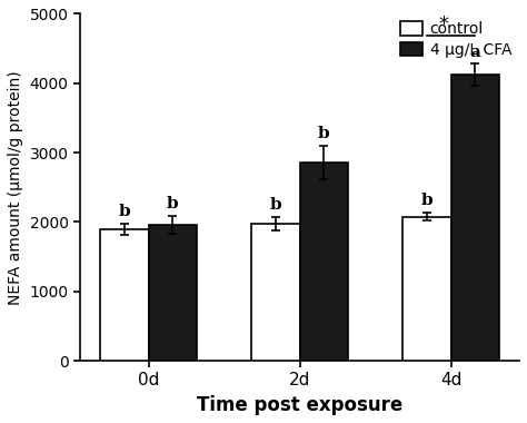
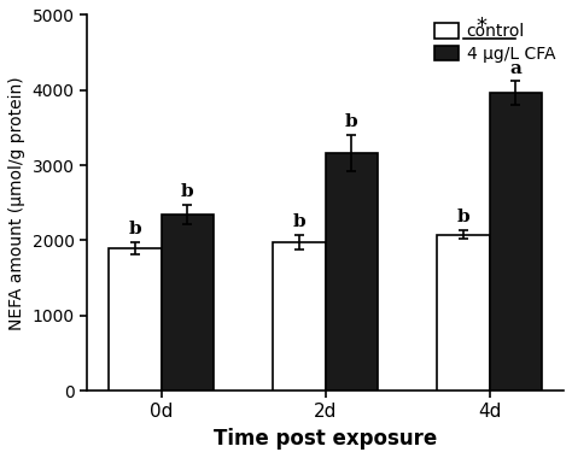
4 μg/L CFA/0d: 1960 -> 2340
4 μg/L CFA/2d: 2860 -> 3160
4 μg/L CFA/4d: 4120 -> 3960
